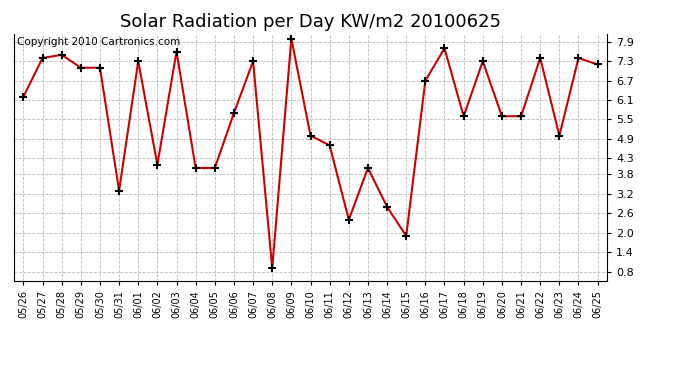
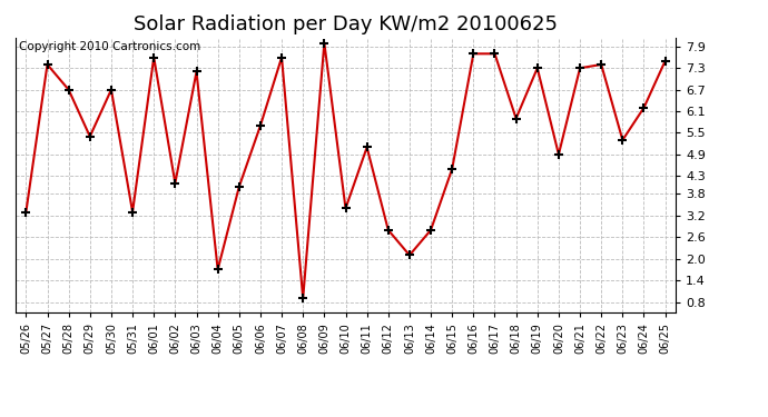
05/26: 6.2 -> 3.3
05/28: 7.5 -> 6.7
05/29: 7.1 -> 5.4
05/30: 7.1 -> 6.7
06/01: 7.3 -> 7.6
06/03: 7.6 -> 7.2
06/04: 4.0 -> 1.7
06/07: 7.3 -> 7.6
06/10: 5.0 -> 3.4
06/11: 4.7 -> 5.1
06/12: 2.4 -> 2.8
06/13: 4.0 -> 2.1
06/15: 1.9 -> 4.5
06/16: 6.7 -> 7.7
06/18: 5.6 -> 5.9
06/20: 5.6 -> 4.9
06/21: 5.6 -> 7.3
06/23: 5.0 -> 5.3
06/24: 7.4 -> 6.2
06/25: 7.2 -> 7.5
